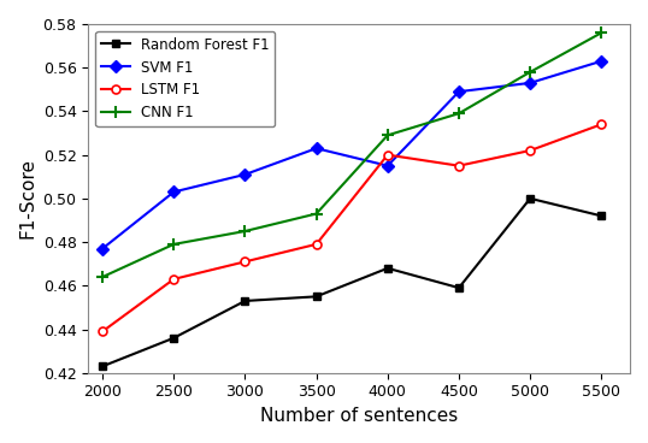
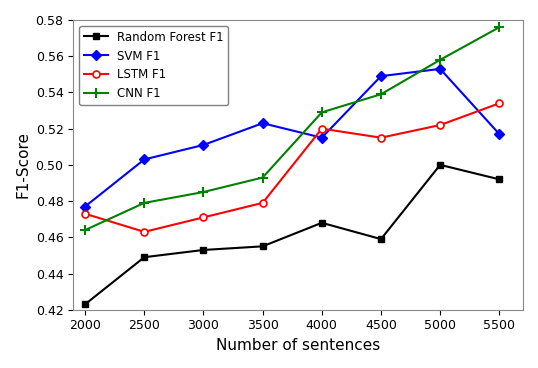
LSTM F1/2000: 0.439 -> 0.473
Random Forest F1/2500: 0.436 -> 0.449
SVM F1/5500: 0.563 -> 0.517
